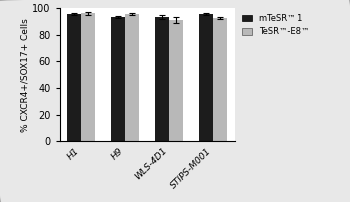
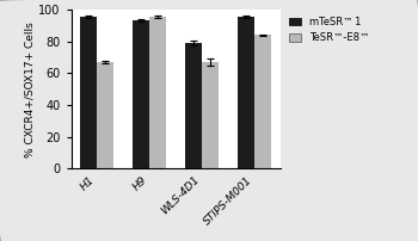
TeSR™-E8™/H1: 96 -> 67
mTeSR™ 1/WLS-4D1: 93 -> 79
TeSR™-E8™/WLS-4D1: 91 -> 67
TeSR™-E8™/STIPS-M001: 92 -> 84
